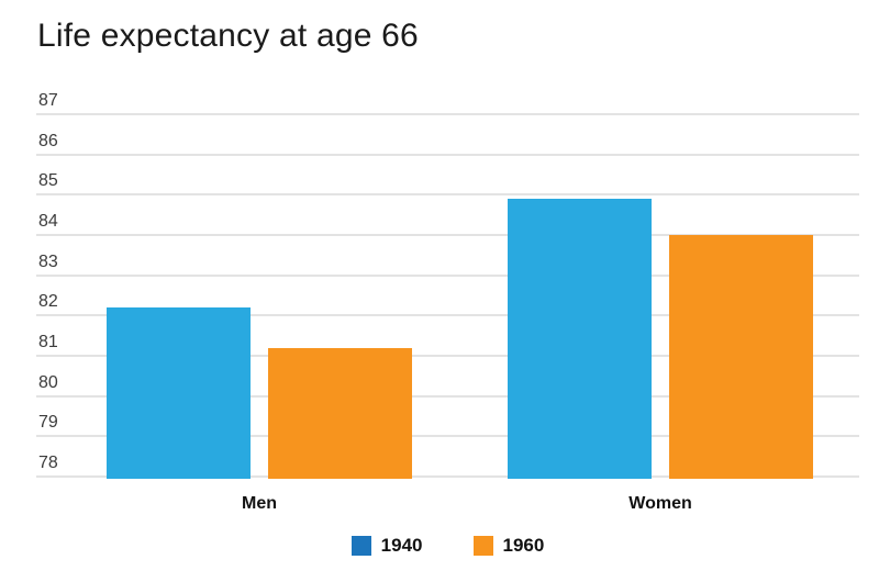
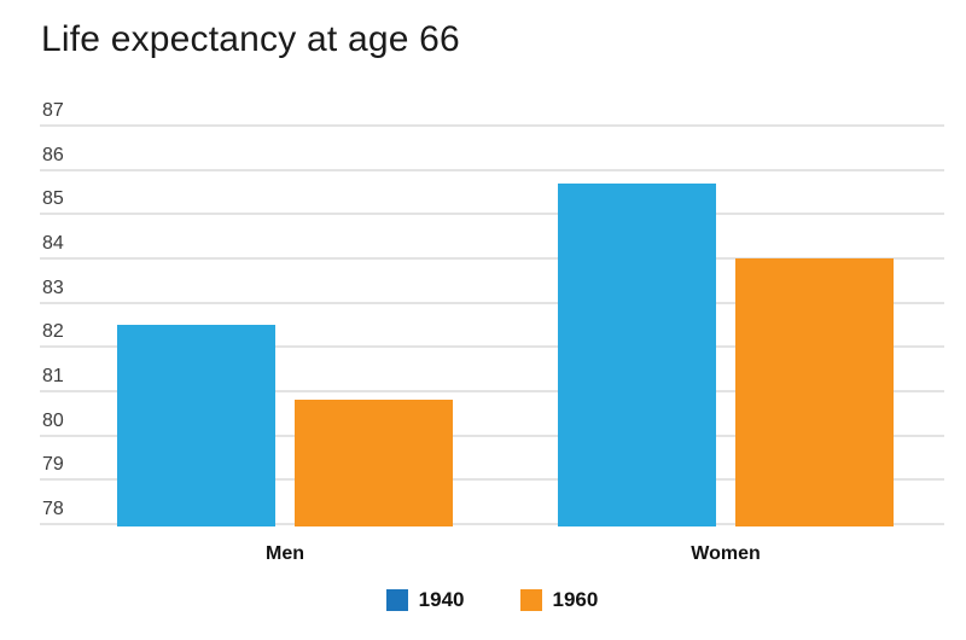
1940/Men: 82.2 -> 82.5
1960/Men: 81.2 -> 80.8
1940/Women: 84.9 -> 85.7
